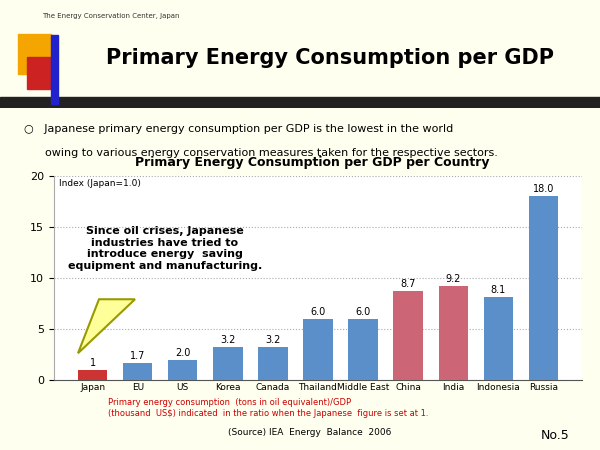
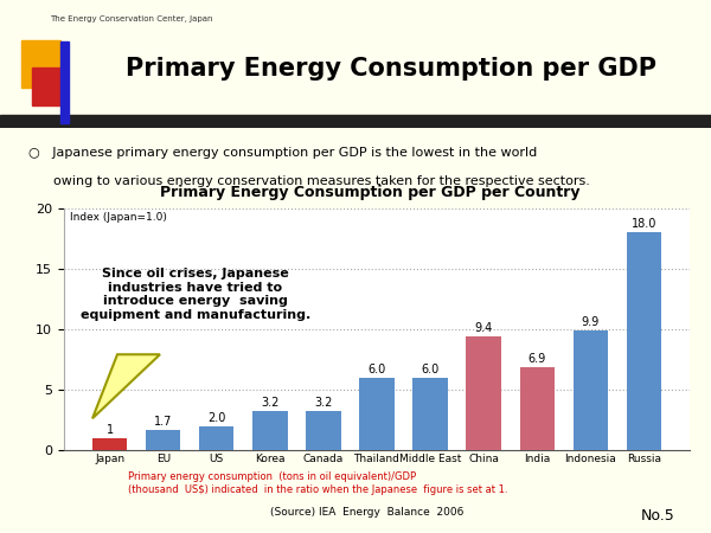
China: 8.7 -> 9.4
India: 9.2 -> 6.9
Indonesia: 8.1 -> 9.9
